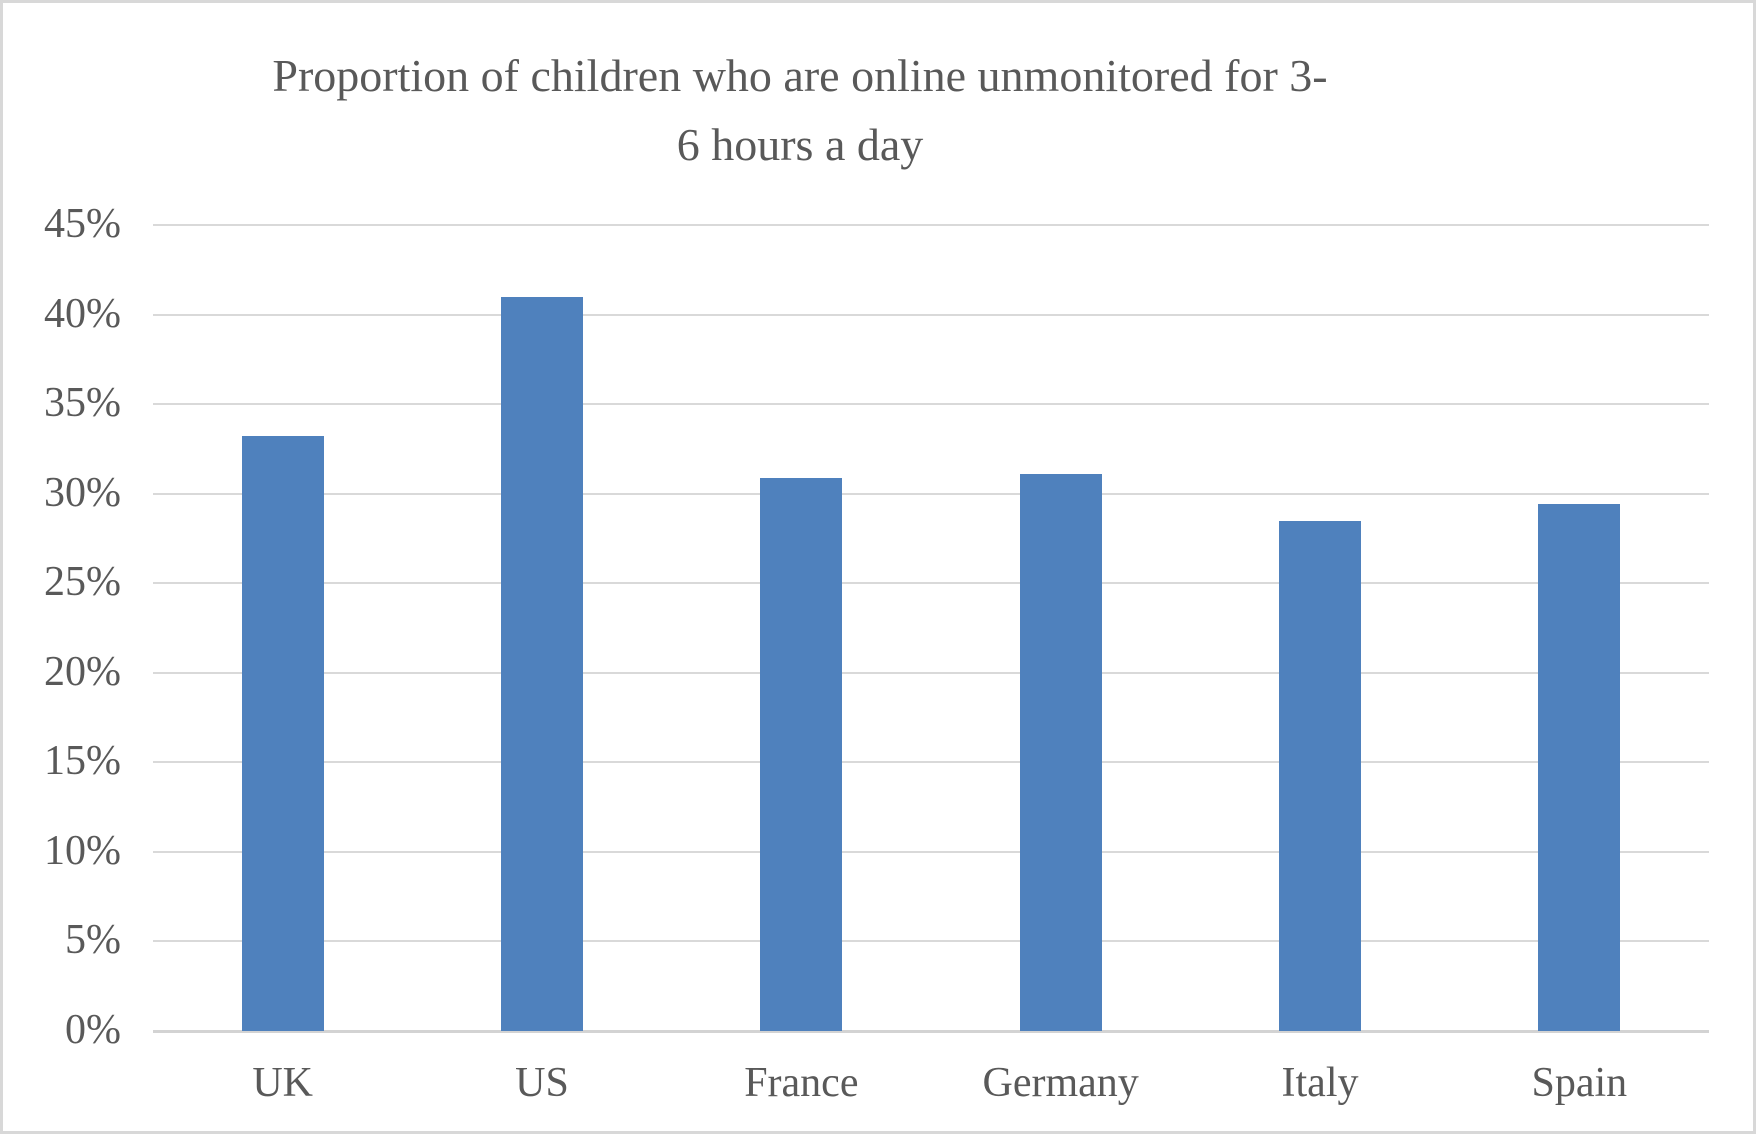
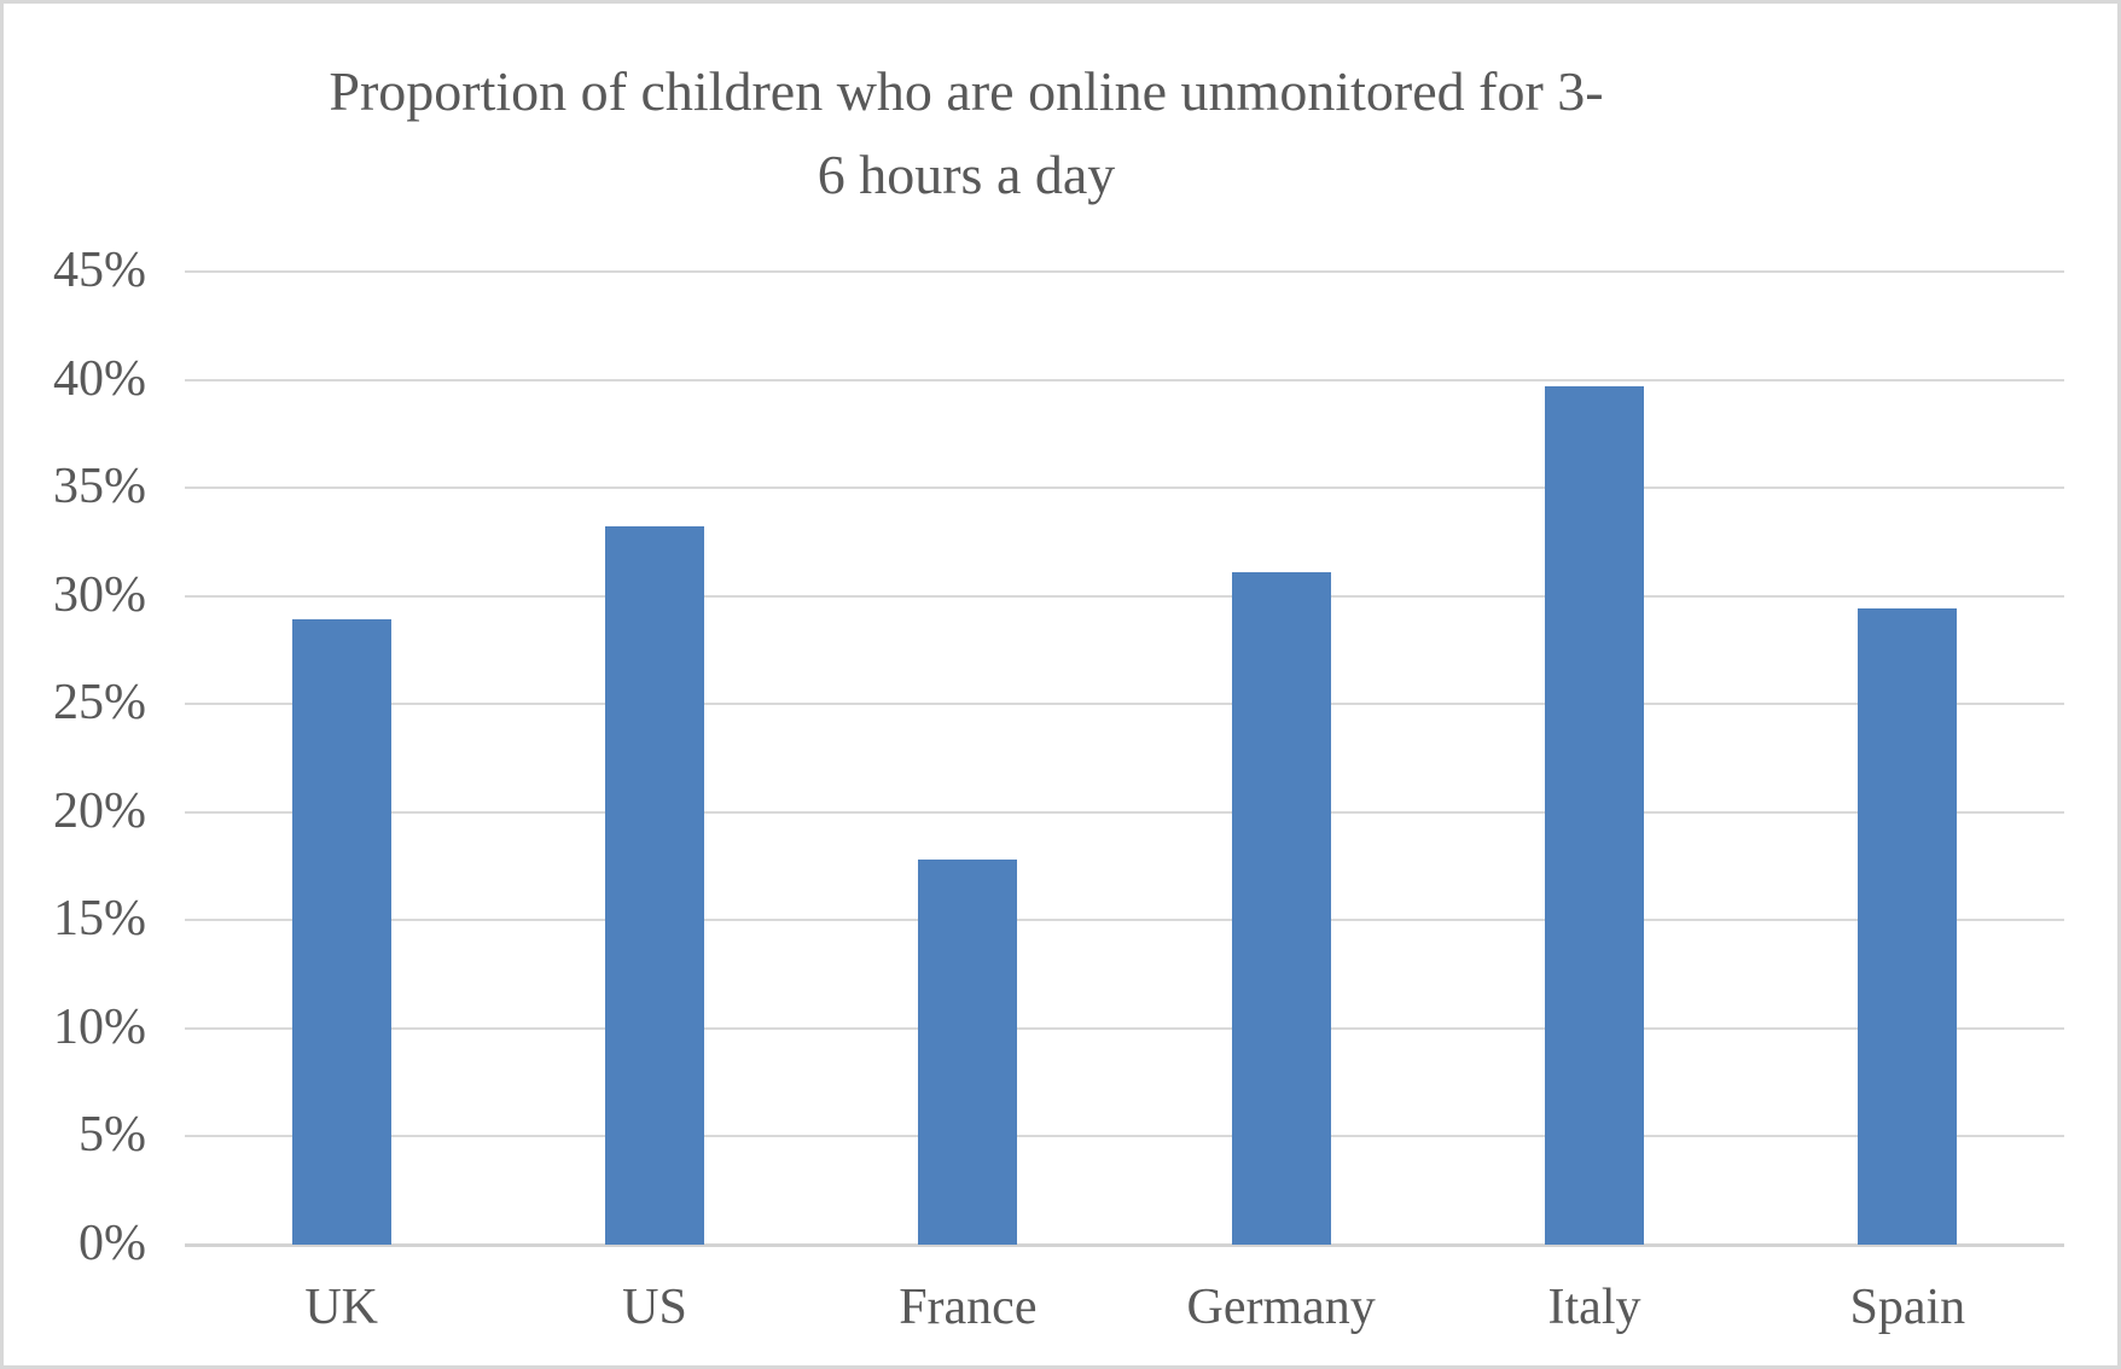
UK: 33.2% -> 28.9%
US: 41.0% -> 33.2%
France: 30.9% -> 17.8%
Italy: 28.5% -> 39.7%
